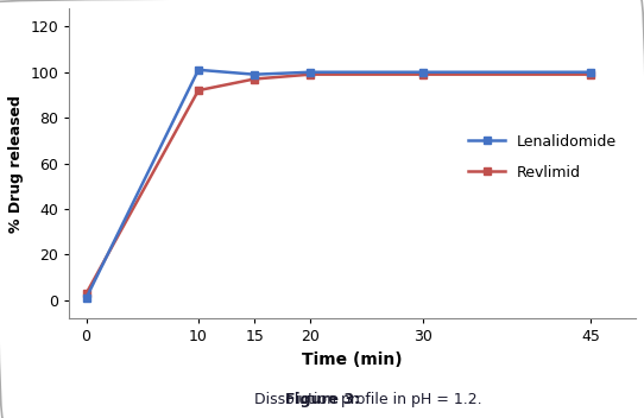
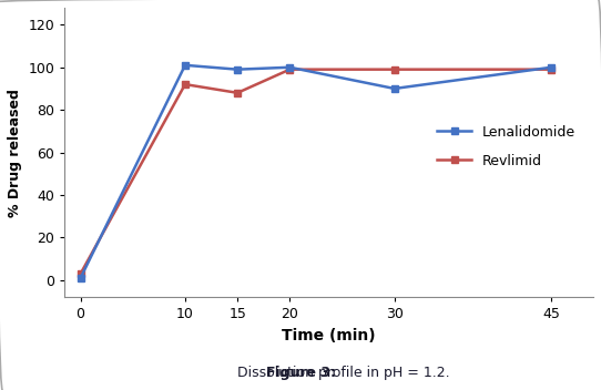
Revlimid/15: 97 -> 88
Lenalidomide/30: 100 -> 90
